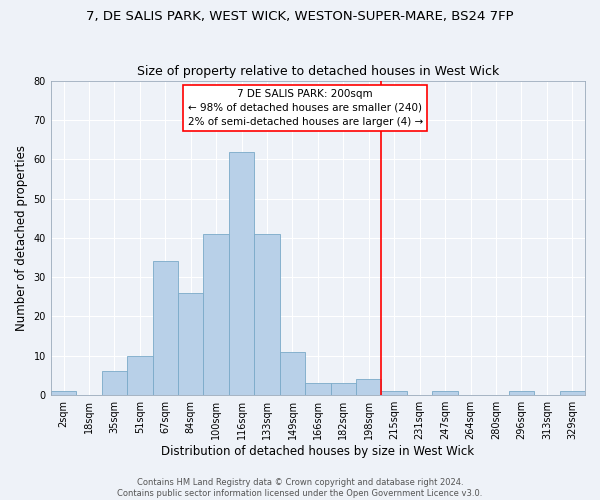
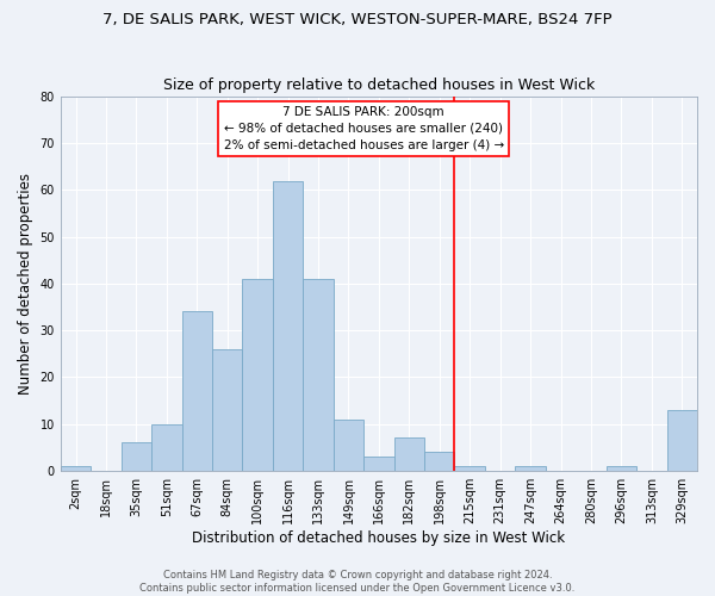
182sqm: 3 -> 7
329sqm: 1 -> 13
